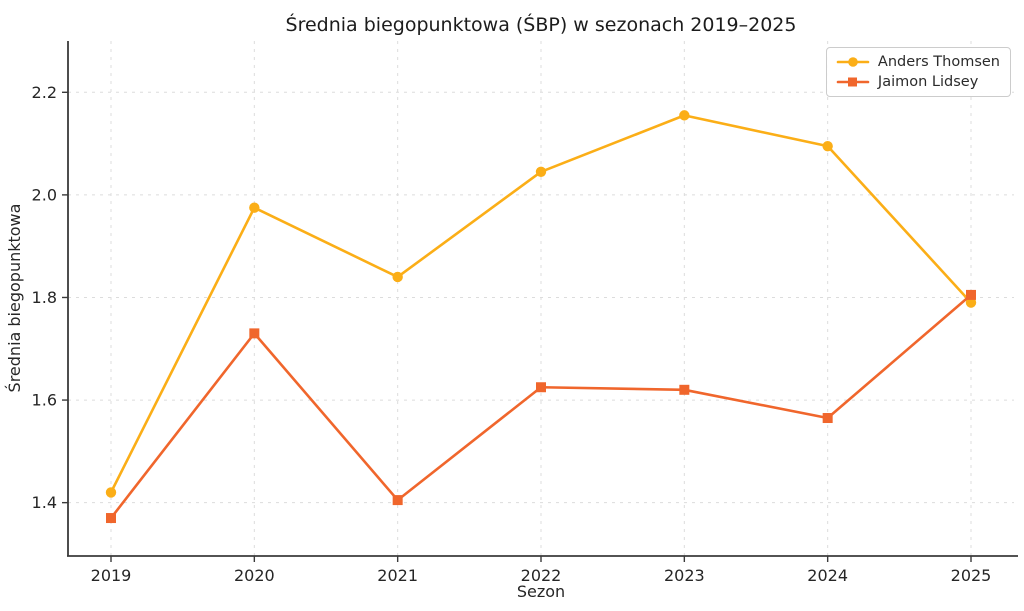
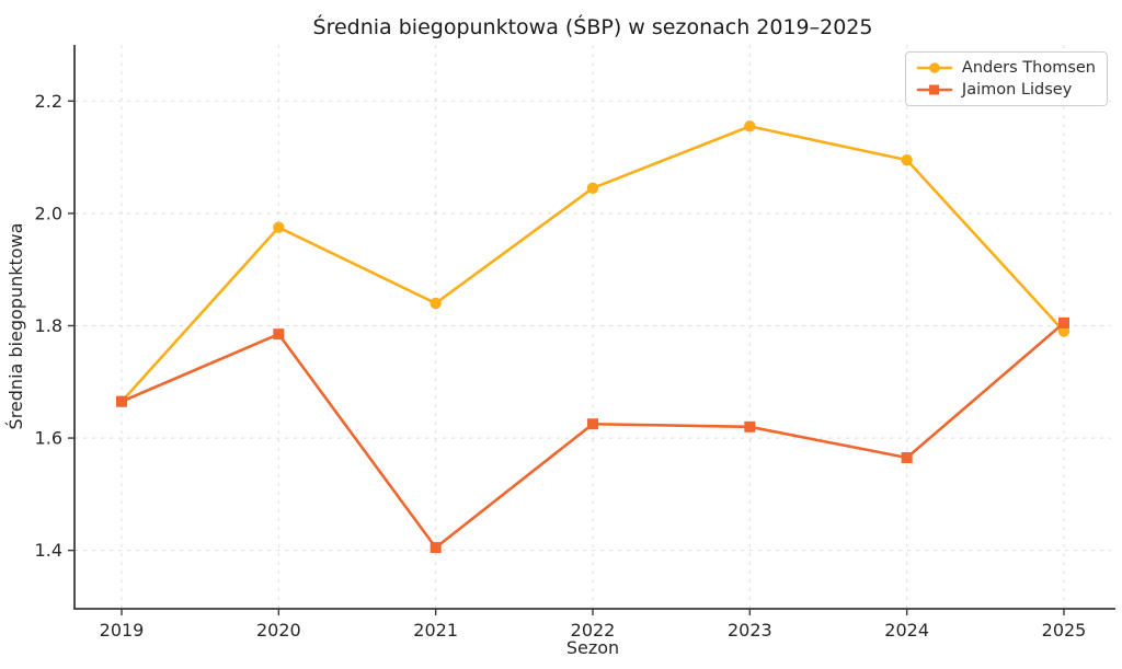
Anders Thomsen/2019: 1.42 -> 1.67
Jaimon Lidsey/2019: 1.37 -> 1.67
Jaimon Lidsey/2020: 1.73 -> 1.78
